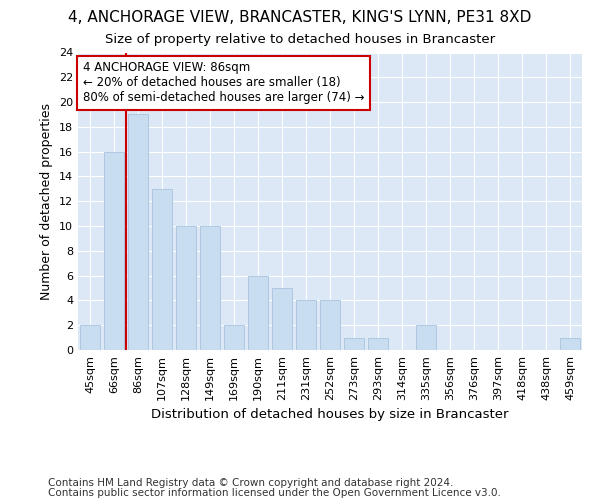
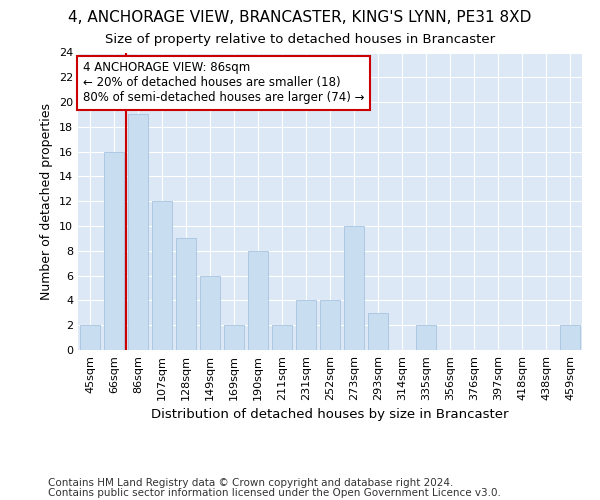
107sqm: 13 -> 12
128sqm: 10 -> 9
149sqm: 10 -> 6
190sqm: 6 -> 8
211sqm: 5 -> 2
273sqm: 1 -> 10
293sqm: 1 -> 3
459sqm: 1 -> 2
